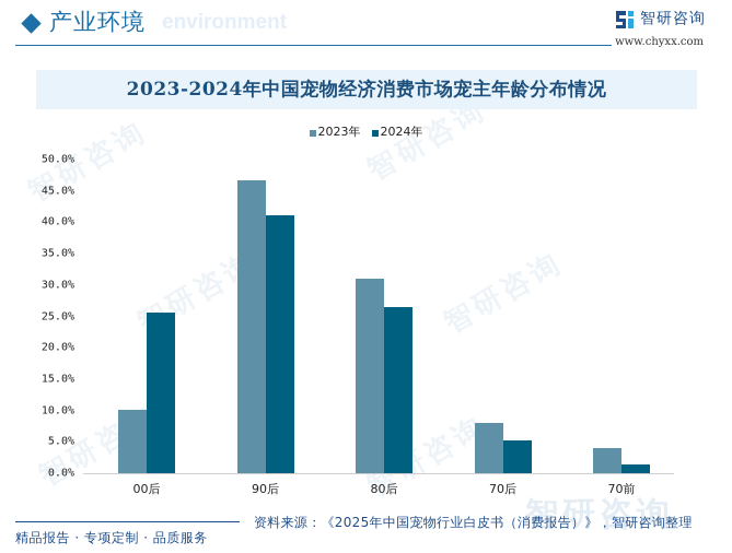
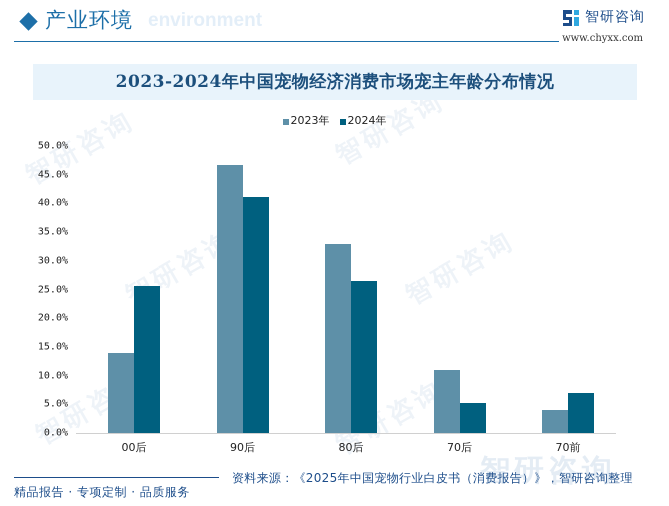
2023年/00后: 10% -> 14%
2023年/80后: 31% -> 33%
2023年/70后: 8% -> 11%
2024年/70前: 1% -> 7%
